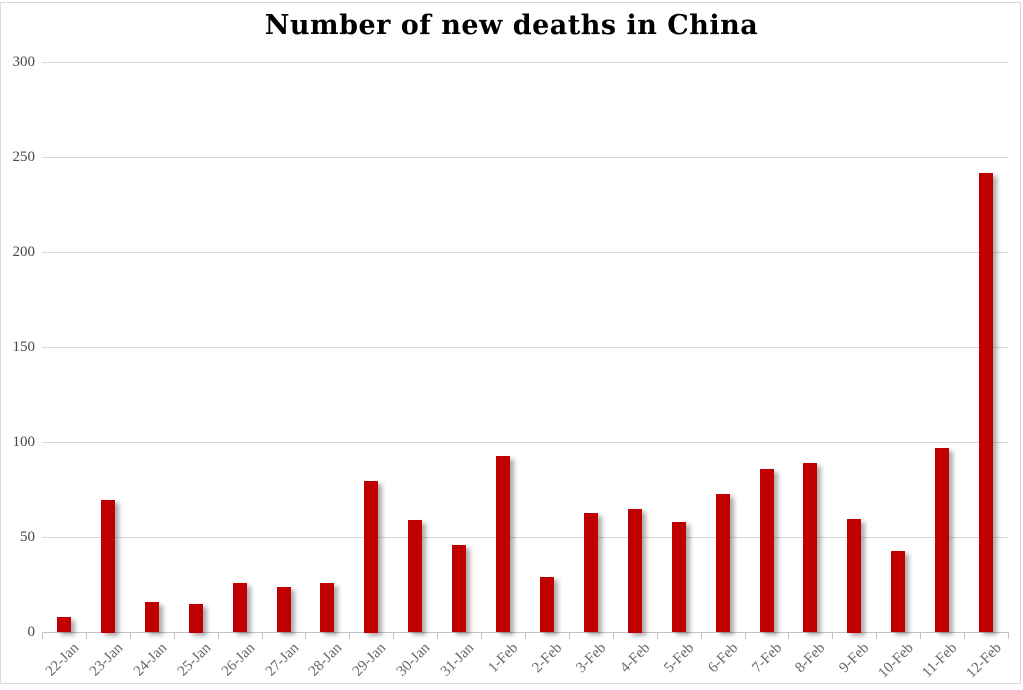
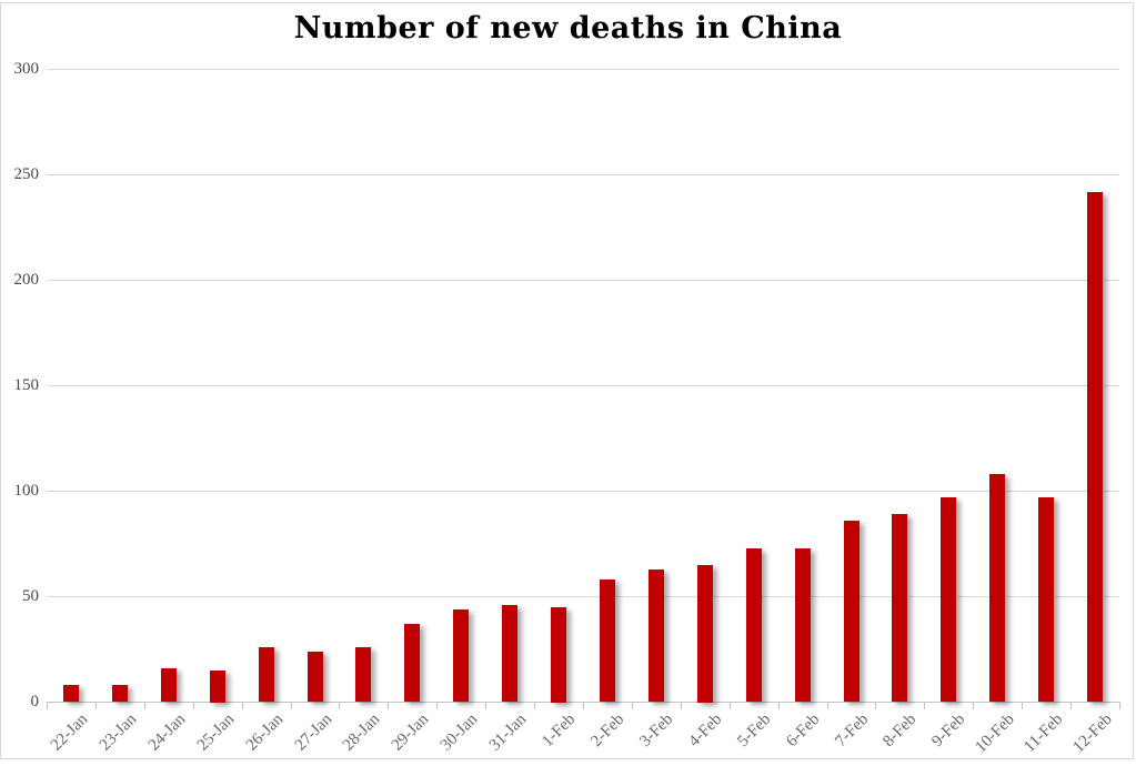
23-Jan: 70 -> 8
29-Jan: 80 -> 37
30-Jan: 59 -> 44
1-Feb: 93 -> 45
2-Feb: 29 -> 58
5-Feb: 58 -> 73
9-Feb: 60 -> 97
10-Feb: 43 -> 108
